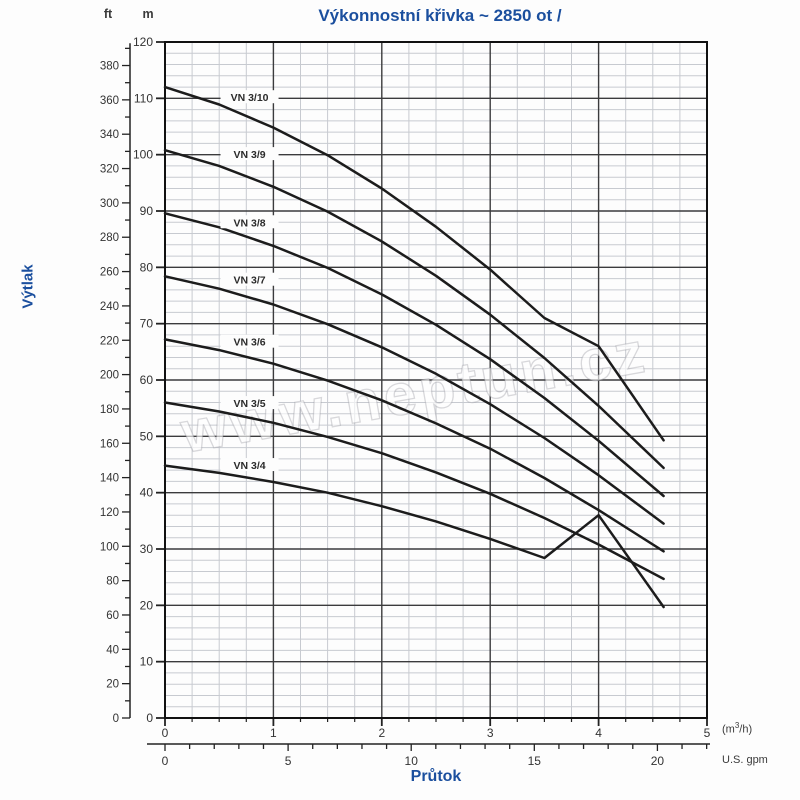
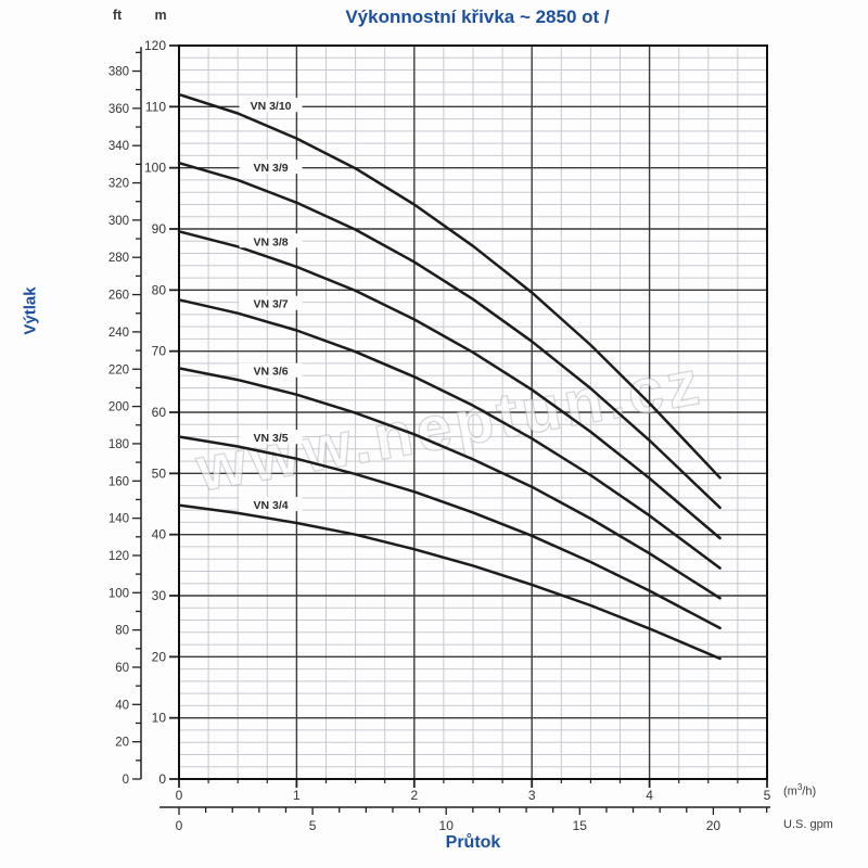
VN 3/10/4: 66 -> 62
VN 3/4/4: 36 -> 25
